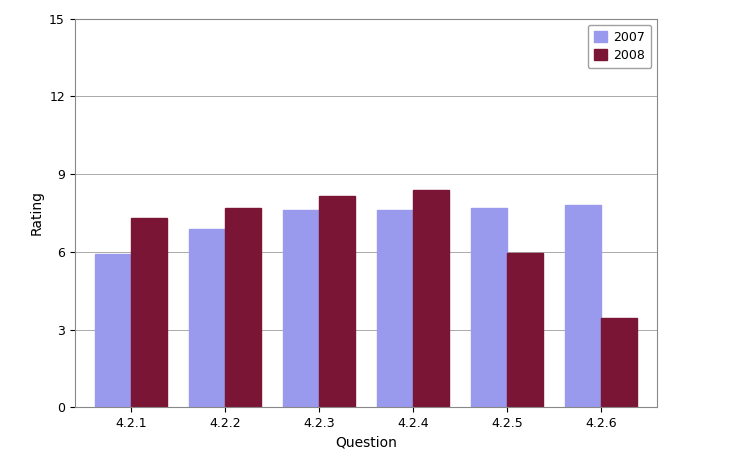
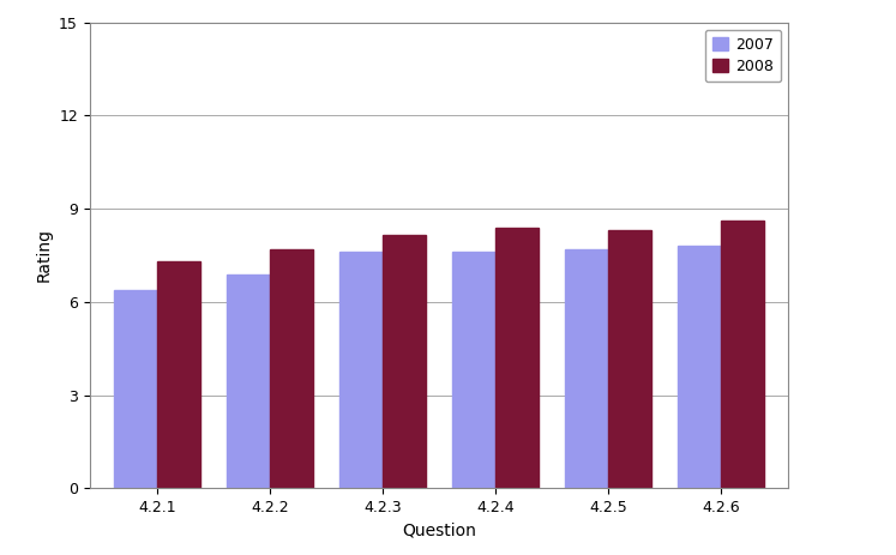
2007/4.2.1: 5.9 -> 6.4
2008/4.2.5: 5.95 -> 8.30
2008/4.2.6: 3.45 -> 8.60
